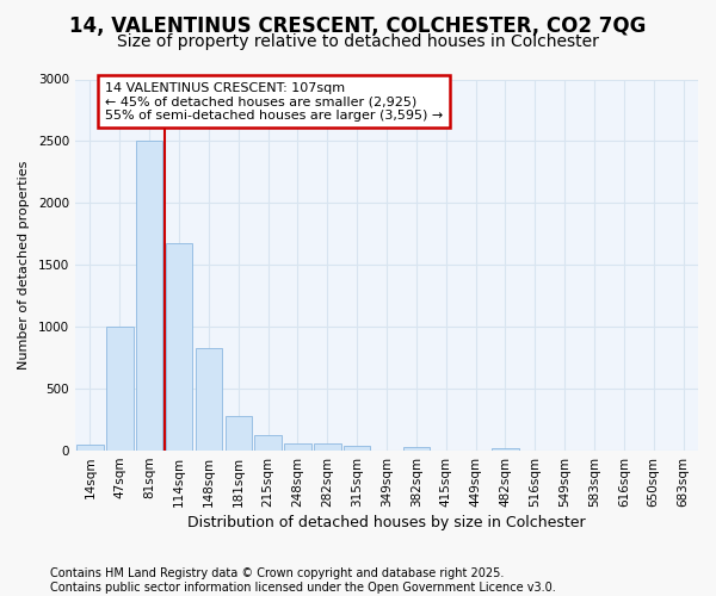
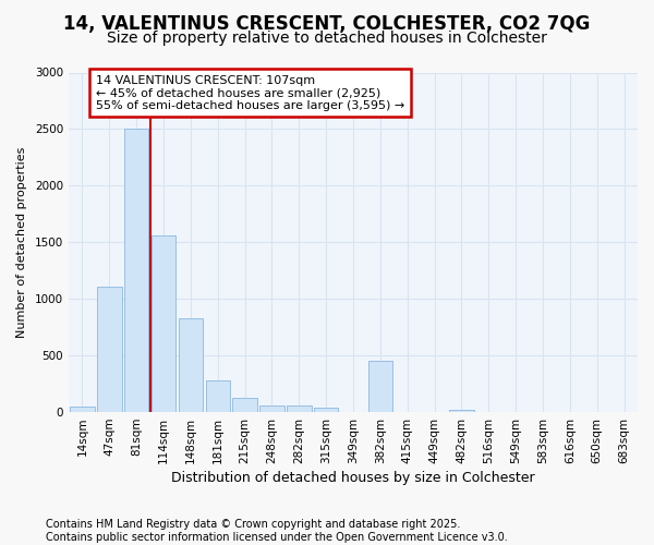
47sqm: 1000 -> 1110
114sqm: 1680 -> 1560
382sqm: 20 -> 450
